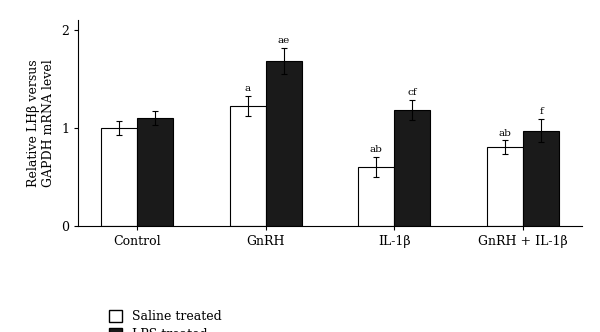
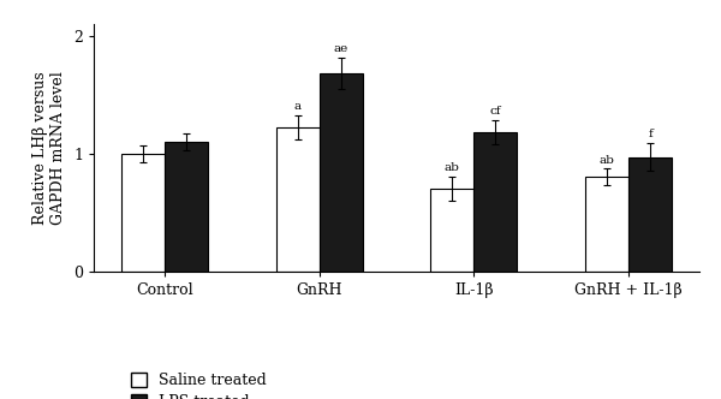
Saline treated/IL-1β: 0.60 -> 0.70
